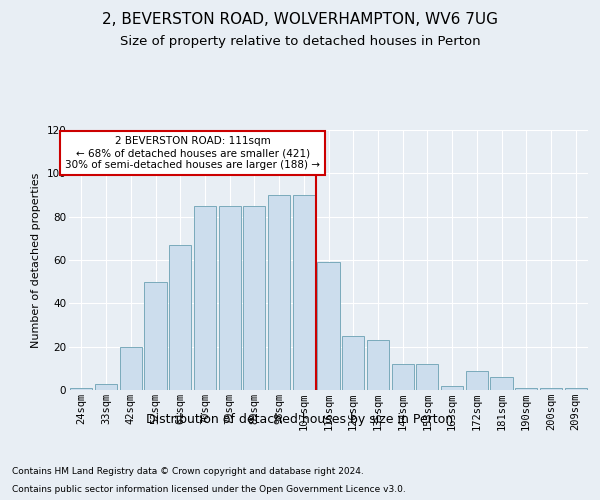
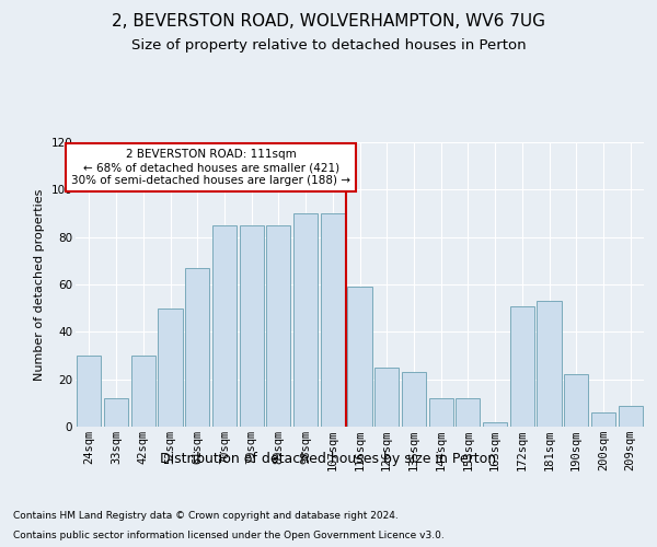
24sqm: 1 -> 30
33sqm: 3 -> 12
42sqm: 20 -> 30
172sqm: 9 -> 51
181sqm: 6 -> 53
190sqm: 1 -> 22
200sqm: 1 -> 6
209sqm: 1 -> 9
